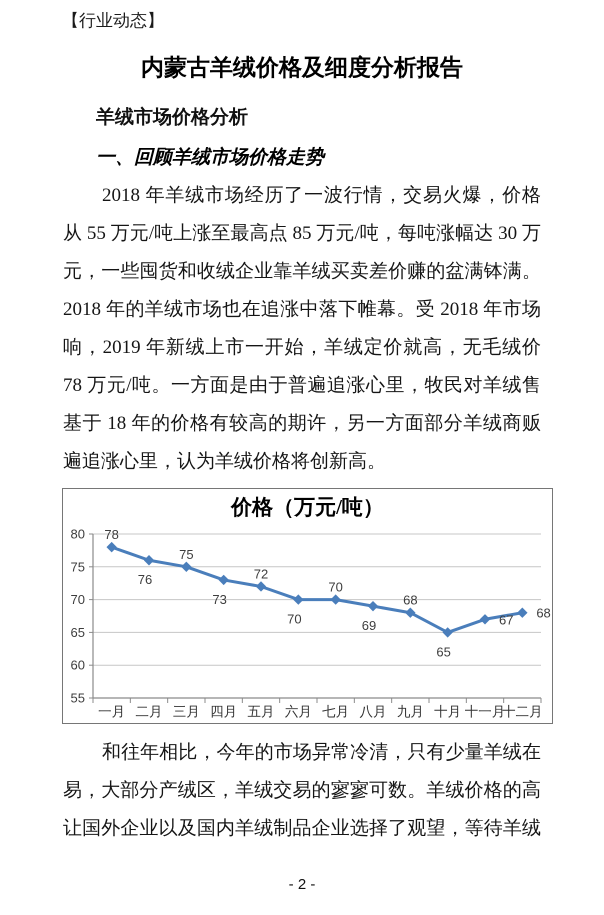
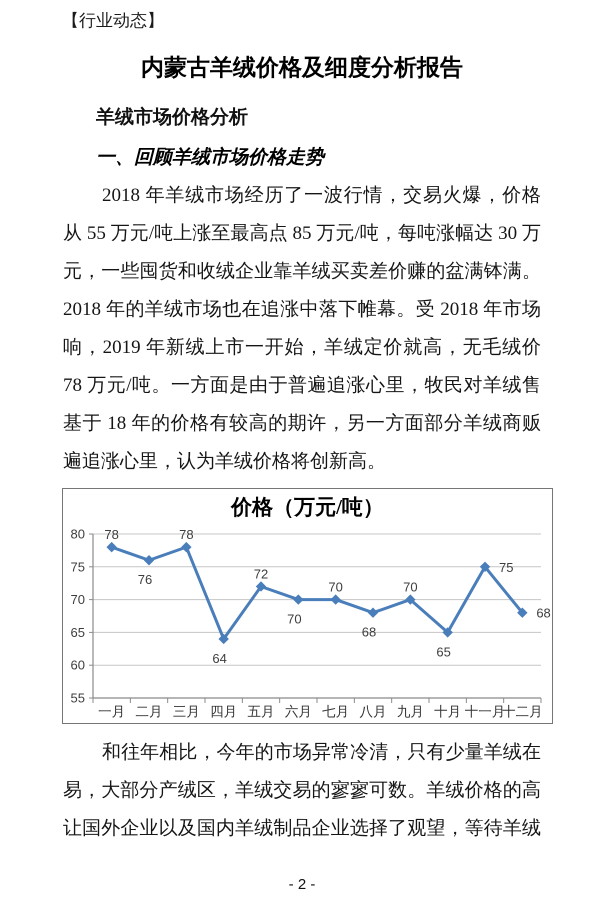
三月: 75 -> 78
四月: 73 -> 64
八月: 69 -> 68
九月: 68 -> 70
十一月: 67 -> 75
